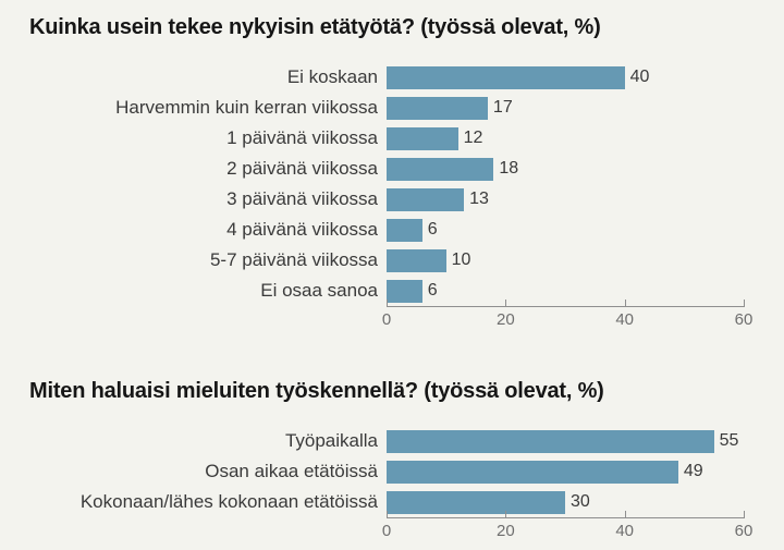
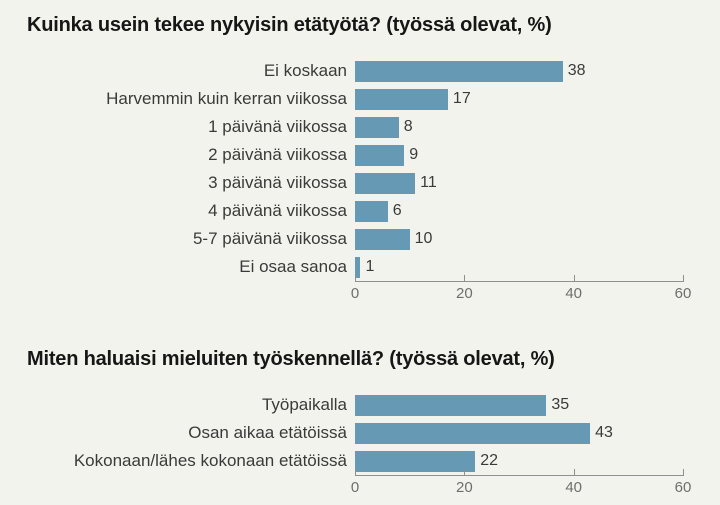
Kuinka usein tekee nykyisin etätyötä? (työssä olevat, %)/Ei koskaan: 40 -> 38
Kuinka usein tekee nykyisin etätyötä? (työssä olevat, %)/1 päivänä viikossa: 12 -> 8
Kuinka usein tekee nykyisin etätyötä? (työssä olevat, %)/2 päivänä viikossa: 18 -> 9
Kuinka usein tekee nykyisin etätyötä? (työssä olevat, %)/3 päivänä viikossa: 13 -> 11
Kuinka usein tekee nykyisin etätyötä? (työssä olevat, %)/Ei osaa sanoa: 6 -> 1
Miten haluaisi mieluiten työskennellä? (työssä olevat, %)/Työpaikalla: 55 -> 35
Miten haluaisi mieluiten työskennellä? (työssä olevat, %)/Osan aikaa etätöissä: 49 -> 43
Miten haluaisi mieluiten työskennellä? (työssä olevat, %)/Kokonaan/lähes kokonaan etätöissä: 30 -> 22
